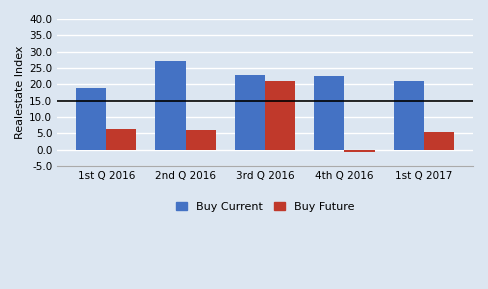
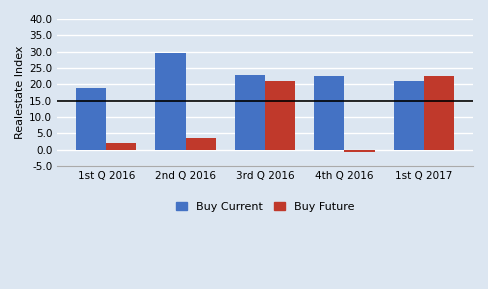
Buy Future/1st Q 2016: 6.2 -> 2.0
Buy Current/2nd Q 2016: 27.0 -> 29.5
Buy Future/2nd Q 2016: 6.0 -> 3.5
Buy Future/1st Q 2017: 5.5 -> 22.5
